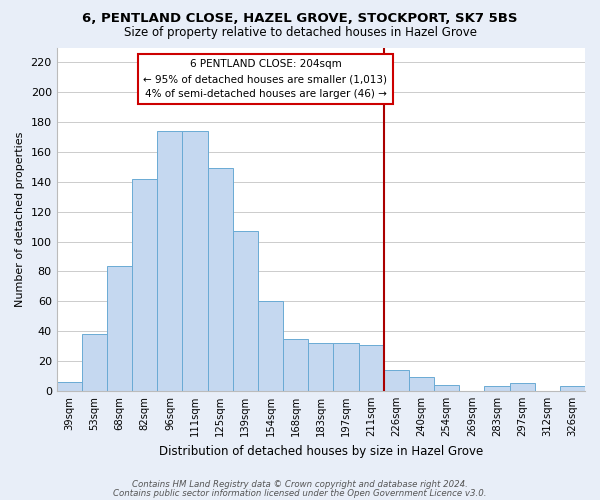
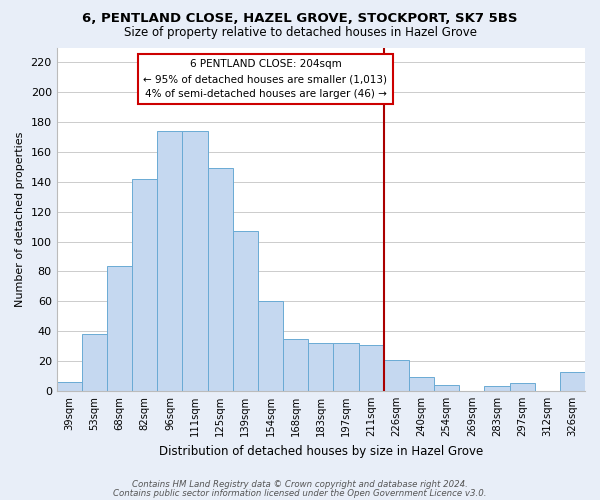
226sqm: 14 -> 21
326sqm: 3 -> 13
